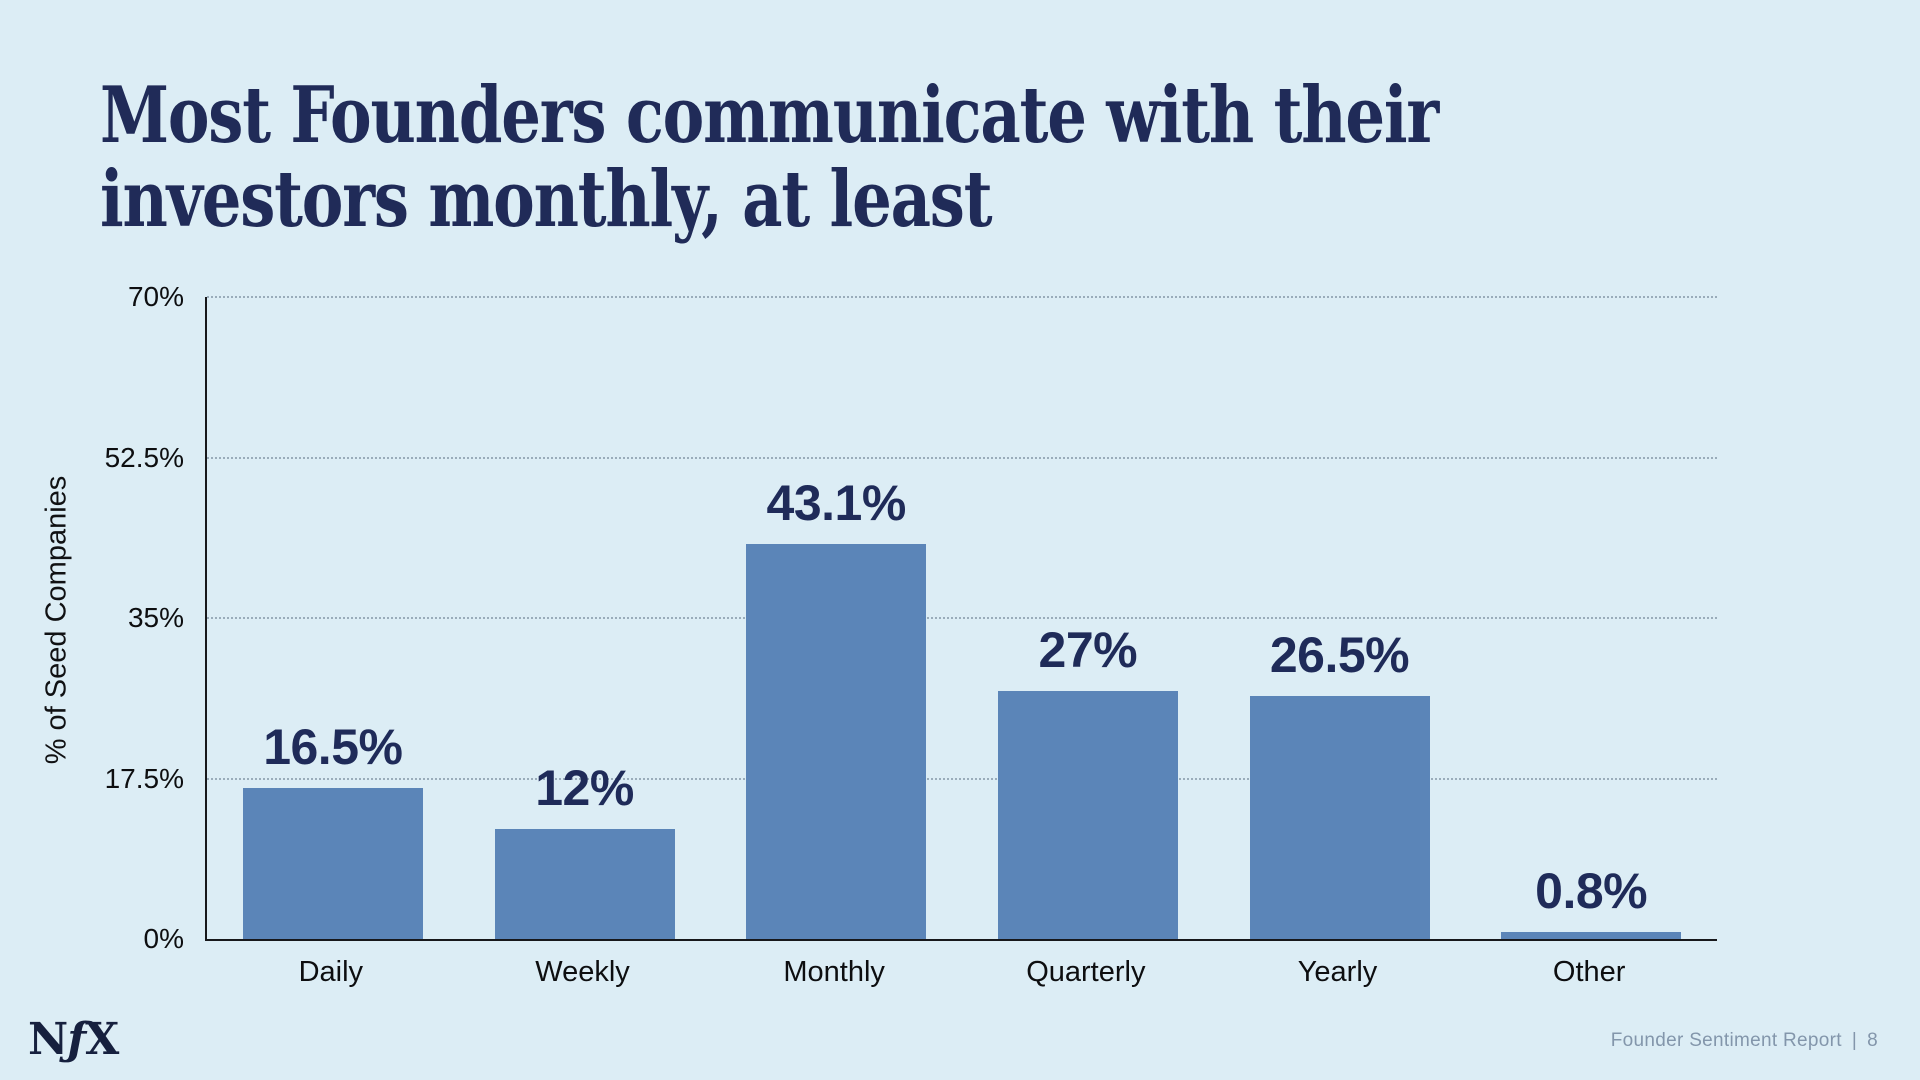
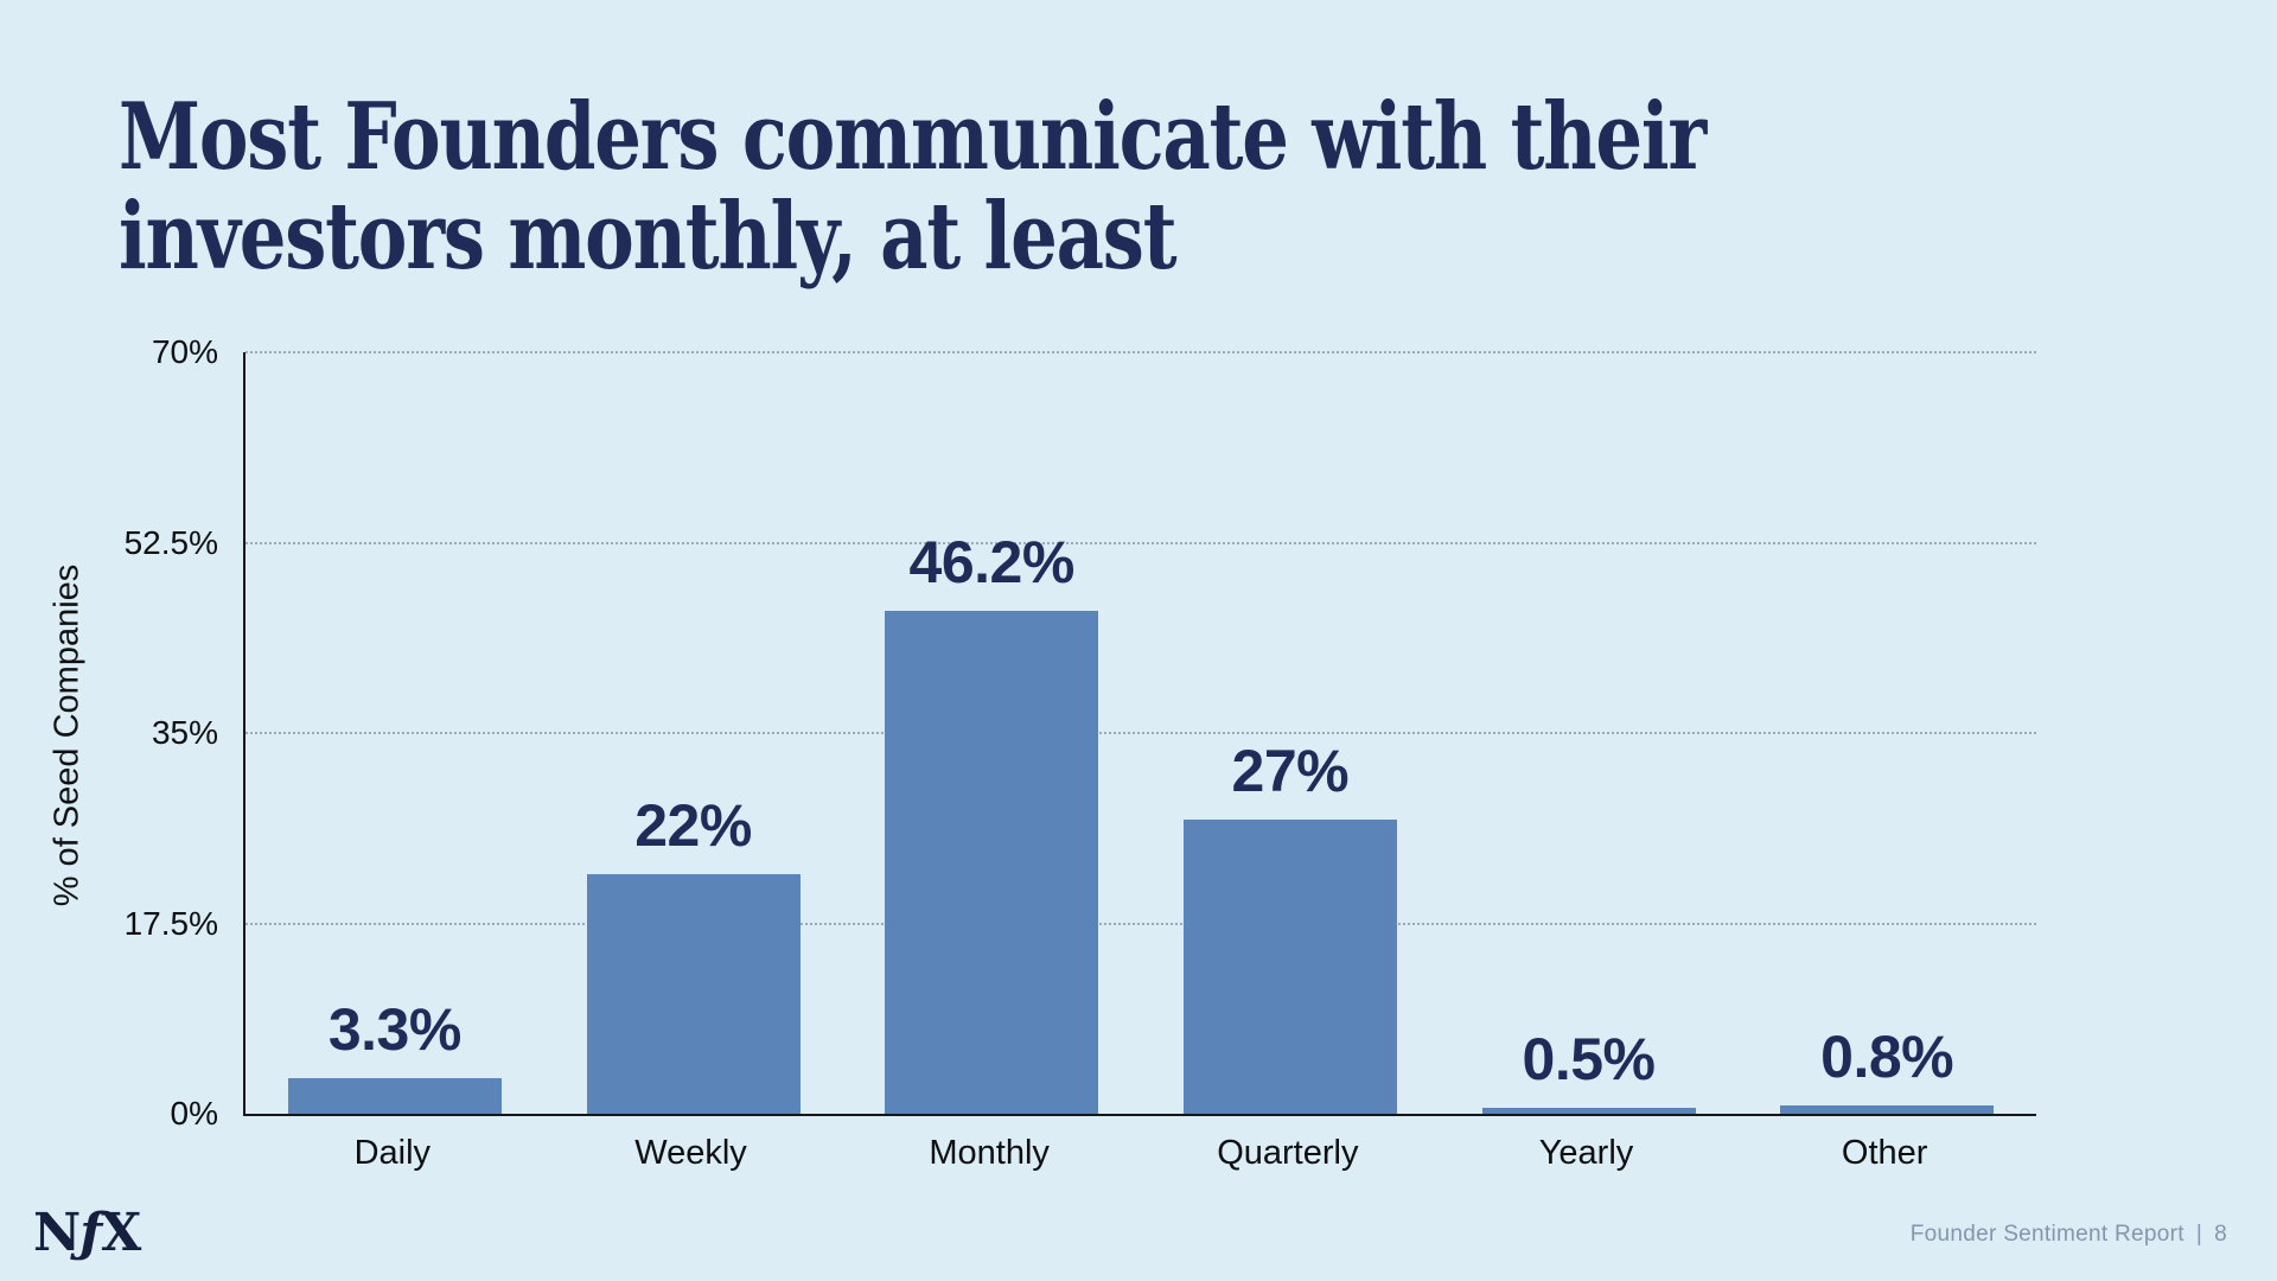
Daily: 16.5% -> 3.3%
Weekly: 12% -> 22%
Monthly: 43.1% -> 46.2%
Yearly: 26.5% -> 0.5%
